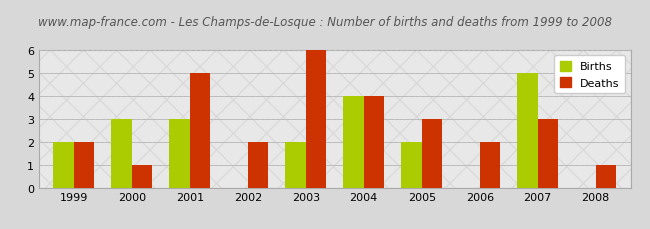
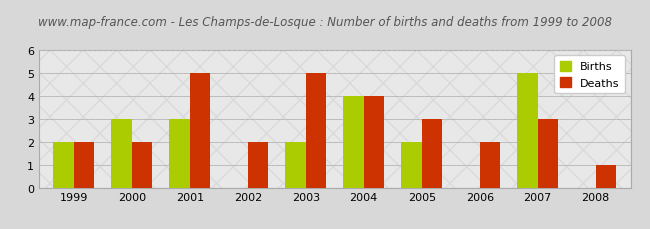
Deaths/2000: 1 -> 2
Deaths/2003: 6 -> 5
